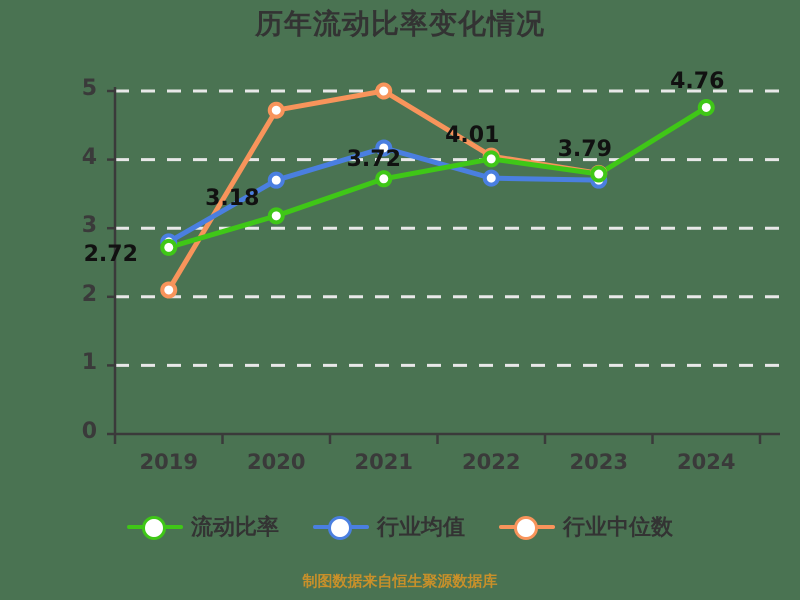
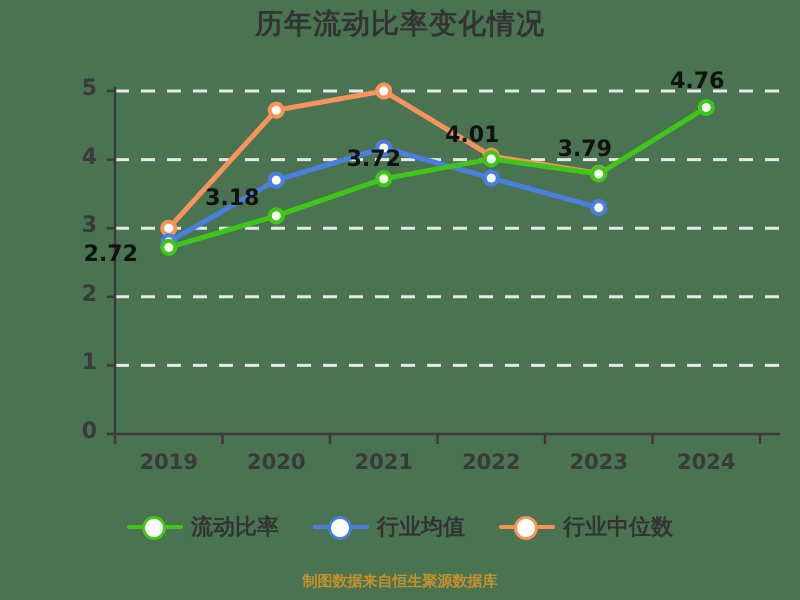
行业中位数/2019: 2.1 -> 3.0
行业均值/2023: 3.7 -> 3.3
